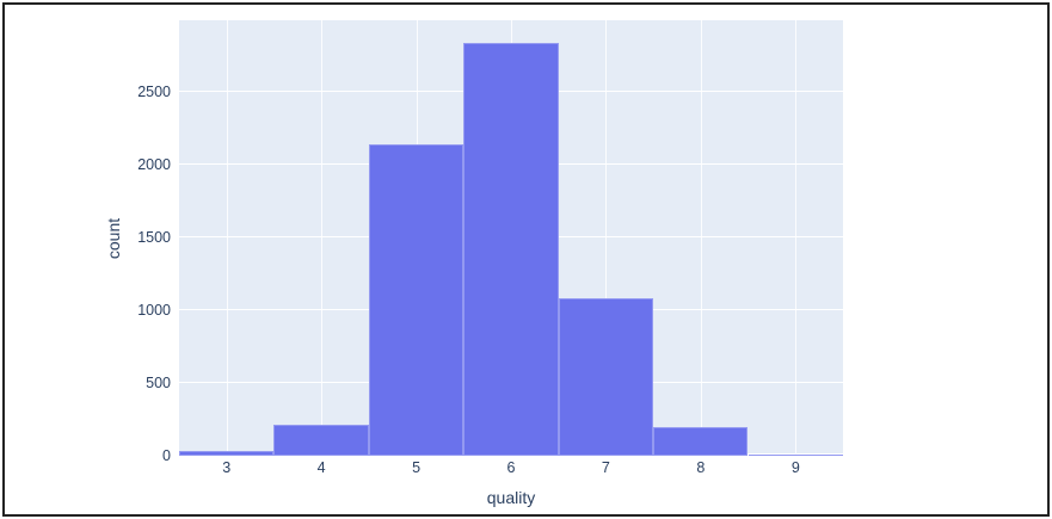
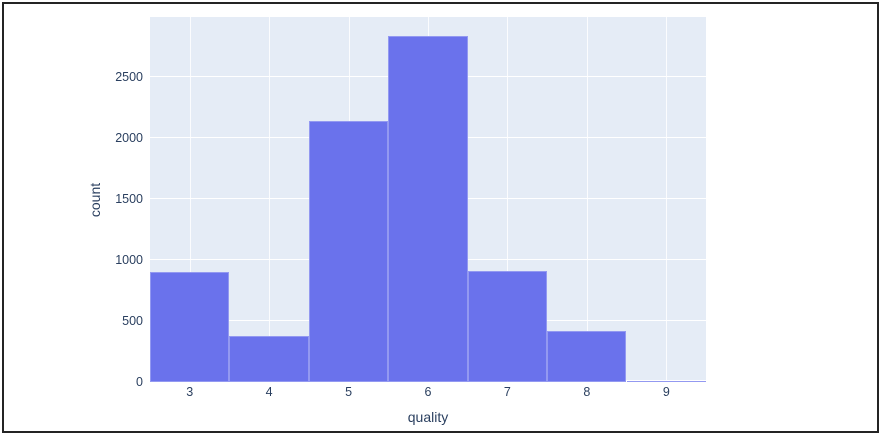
3: 30 -> 900
4: 220 -> 380
7: 1080 -> 910
8: 190 -> 420
